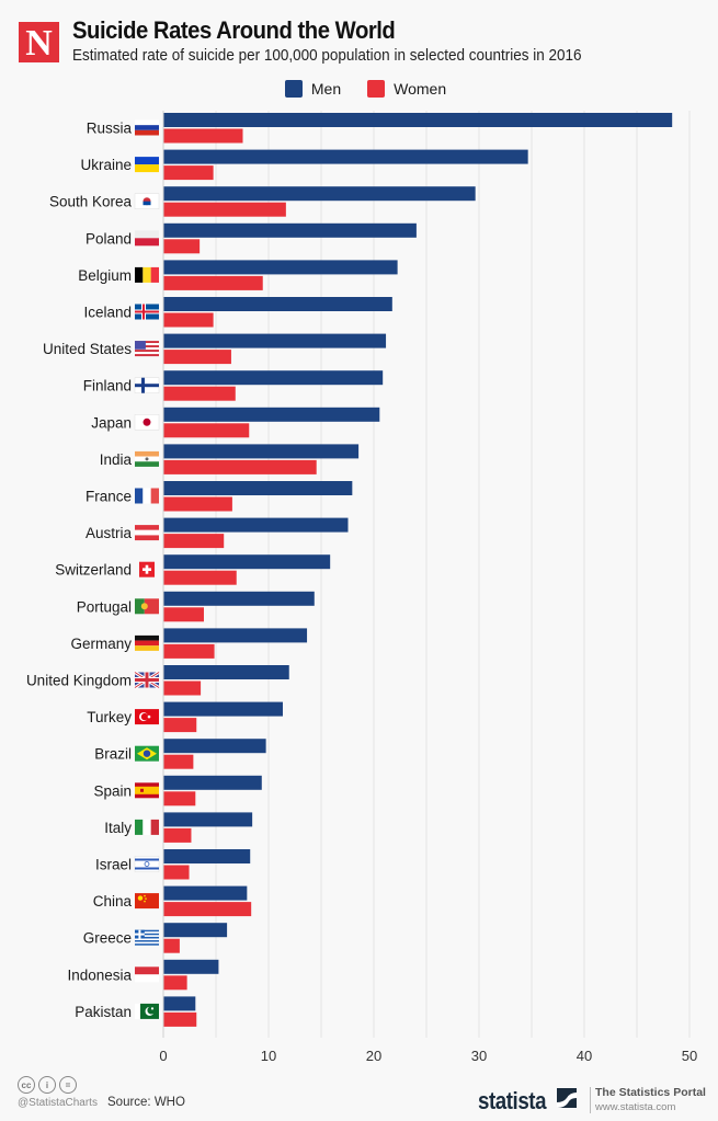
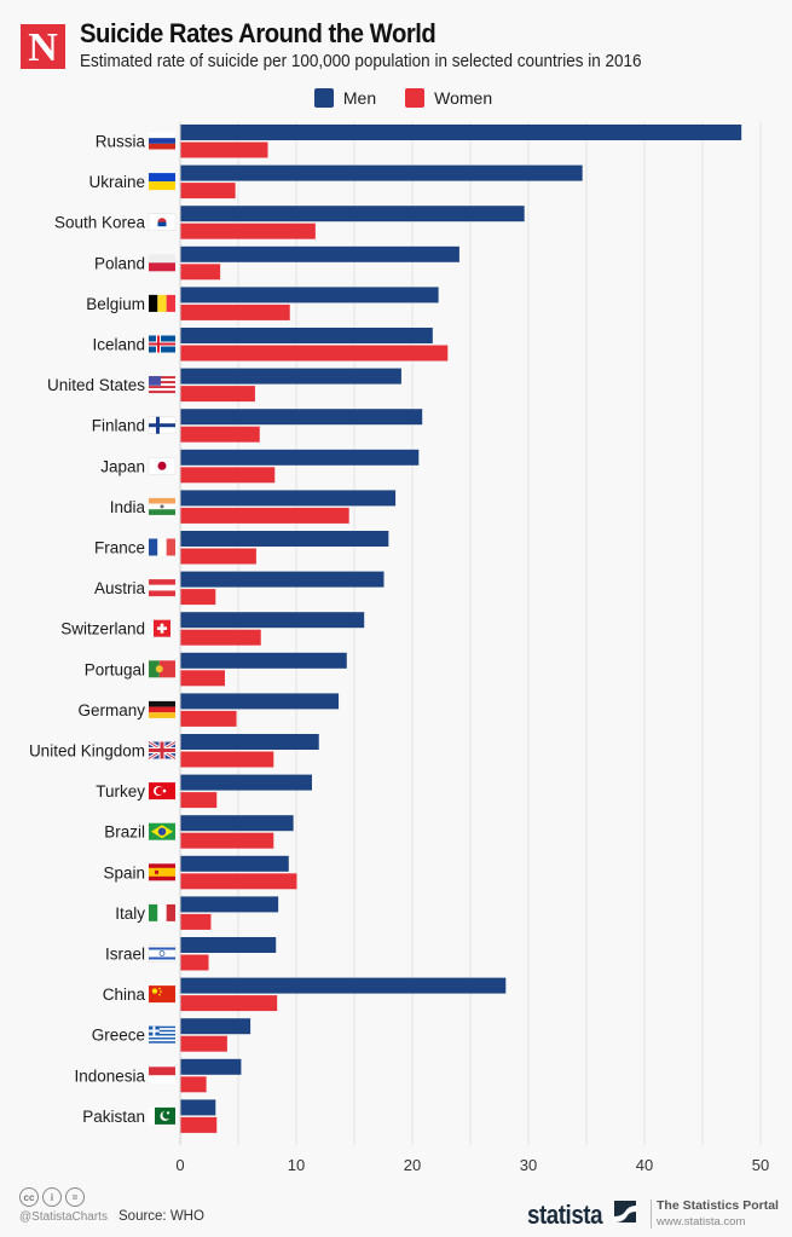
Women/Iceland: 5 -> 23
Men/United States: 21 -> 19
Women/Austria: 6 -> 3
Women/United Kingdom: 4 -> 8
Women/Brazil: 3 -> 8
Women/Spain: 3 -> 10
Men/China: 8 -> 28
Women/Greece: 2 -> 4
